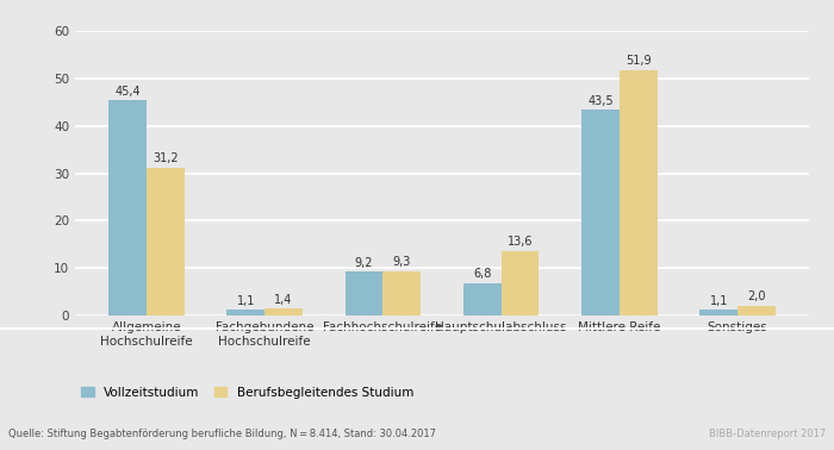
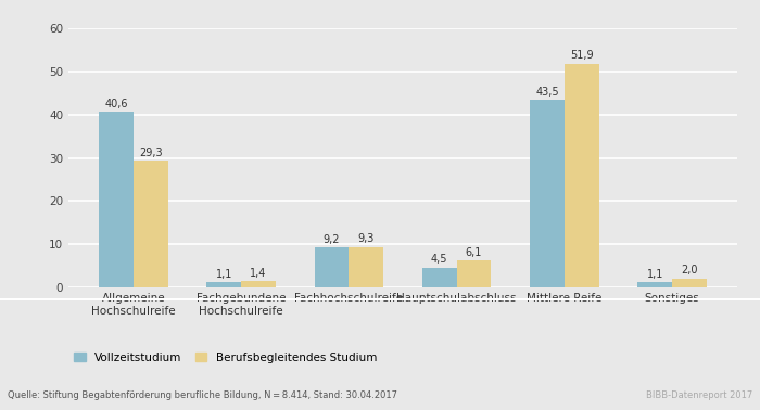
Vollzeitstudium/Allgemeine Hochschulreife: 45,4 -> 40,6
Berufsbegleitendes Studium/Allgemeine Hochschulreife: 31,2 -> 29,3
Vollzeitstudium/Hauptschulabschluss: 6,8 -> 4,5
Berufsbegleitendes Studium/Hauptschulabschluss: 13,6 -> 6,1
